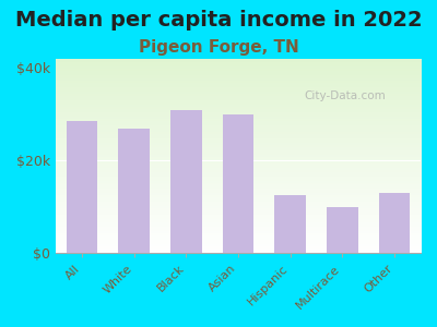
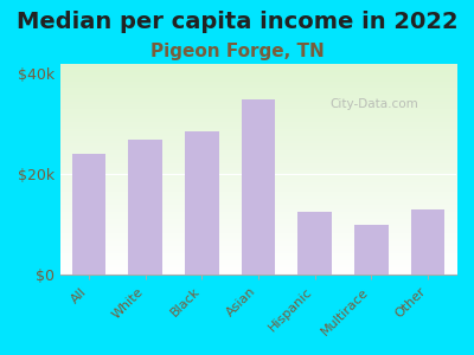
All: $28.5k -> $24.0k
Black: $31.0k -> $28.5k
Asian: $30.0k -> $35.0k
